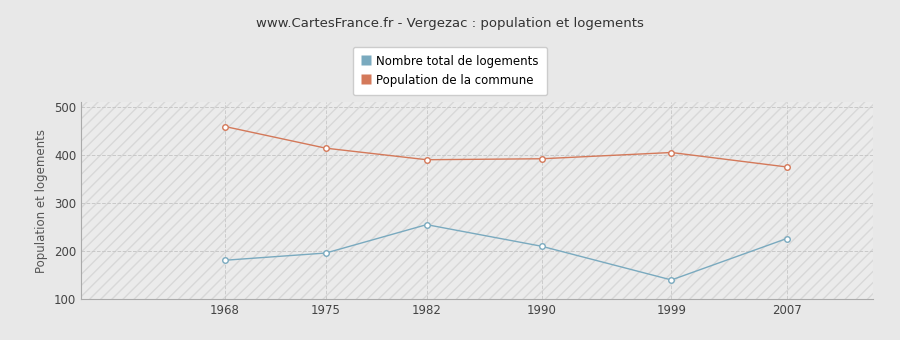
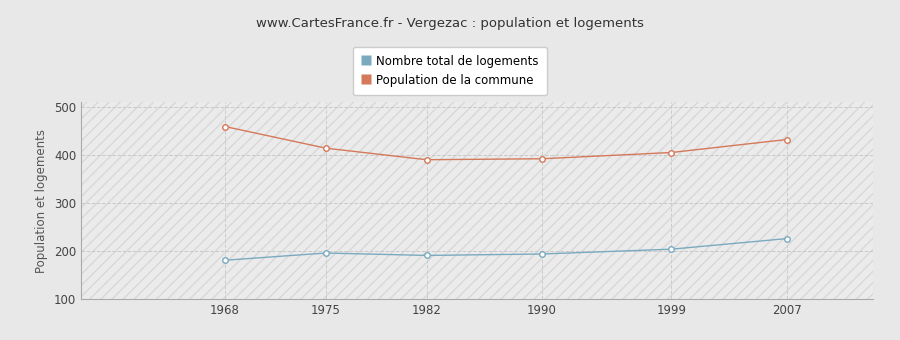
Nombre total de logements/1982: 255 -> 191
Nombre total de logements/1990: 210 -> 194
Nombre total de logements/1999: 140 -> 204
Population de la commune/2007: 375 -> 432
